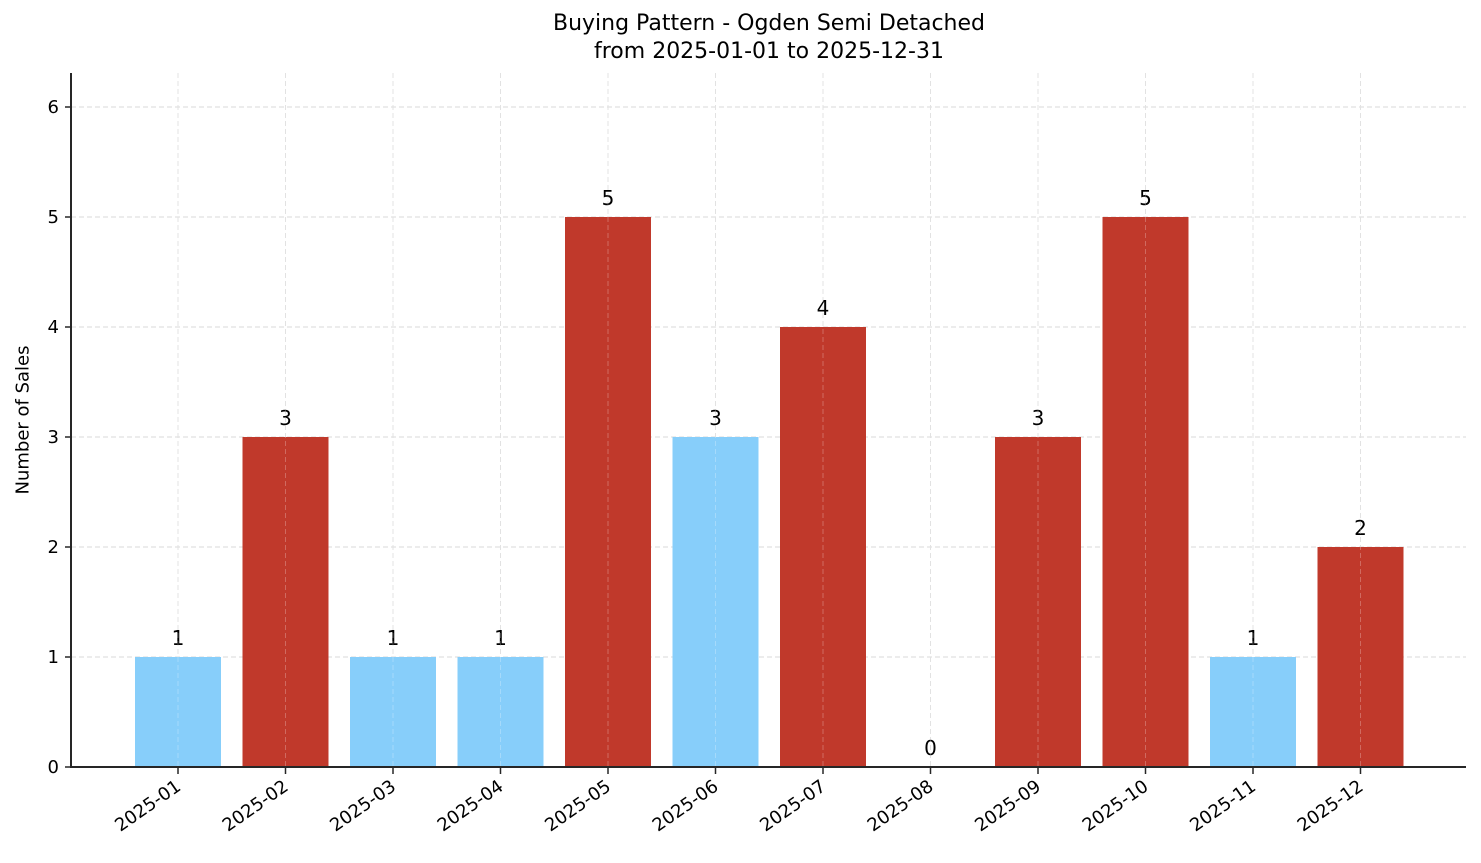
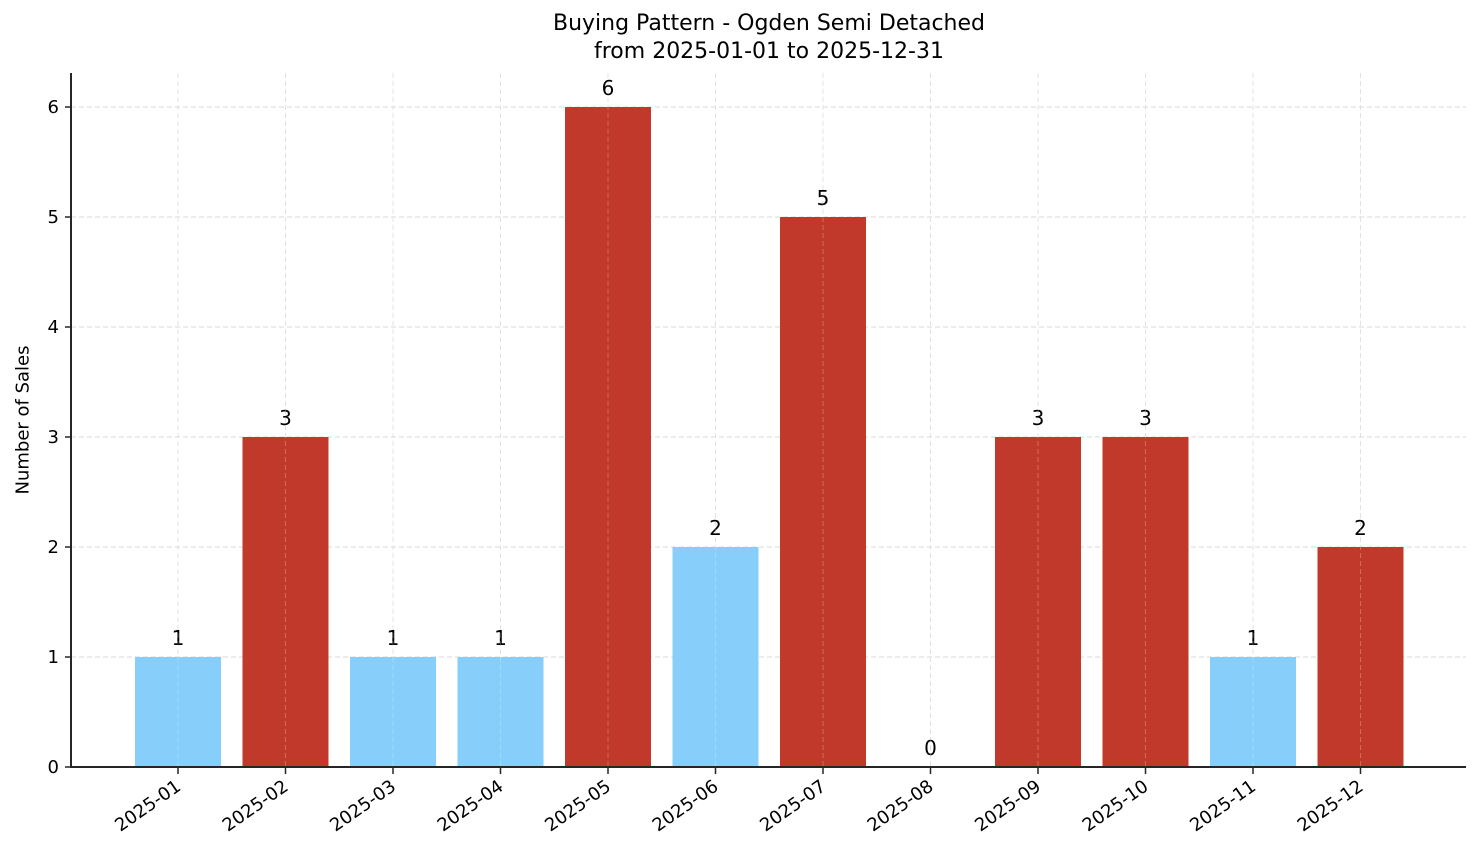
2025-05: 5 -> 6
2025-06: 3 -> 2
2025-07: 4 -> 5
2025-10: 5 -> 3
